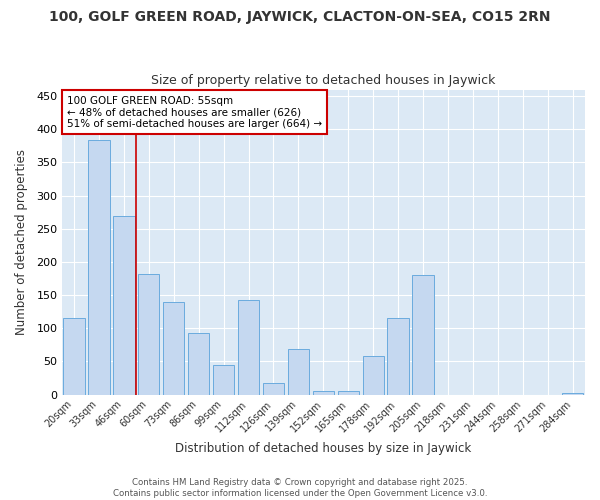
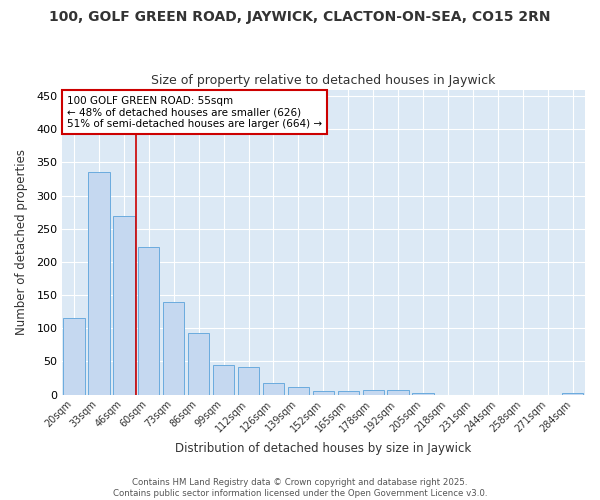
33sqm: 384 -> 335
60sqm: 182 -> 223
112sqm: 142 -> 41
139sqm: 68 -> 11
178sqm: 58 -> 7
192sqm: 116 -> 7
205sqm: 180 -> 3
